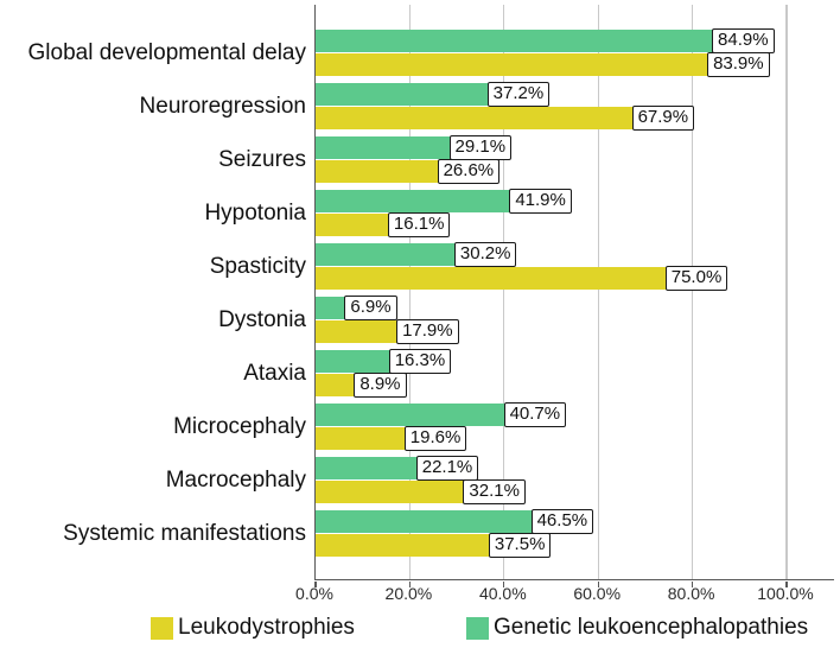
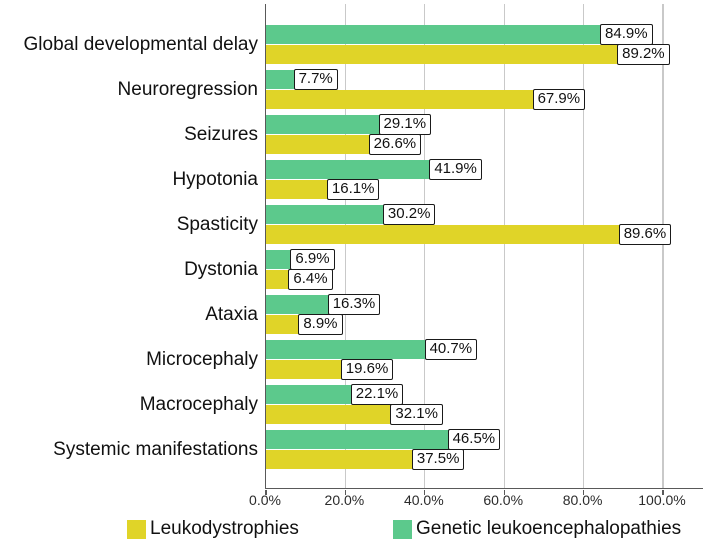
Leukodystrophies/Global developmental delay: 83.9% -> 89.2%
Genetic leukoencephalopathies/Neuroregression: 37.2% -> 7.7%
Leukodystrophies/Spasticity: 75.0% -> 89.6%
Leukodystrophies/Dystonia: 17.9% -> 6.4%
